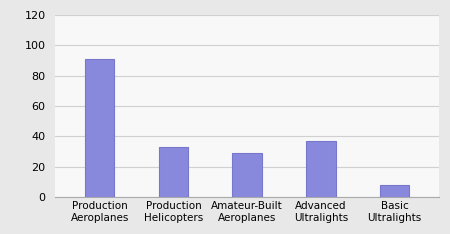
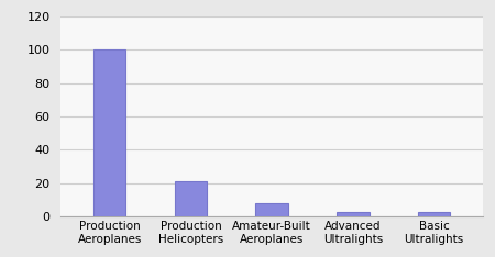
Production Aeroplanes: 91 -> 100
Production Helicopters: 33 -> 21
Amateur-Built Aeroplanes: 29 -> 8
Advanced Ultralights: 37 -> 3
Basic Ultralights: 8 -> 3
